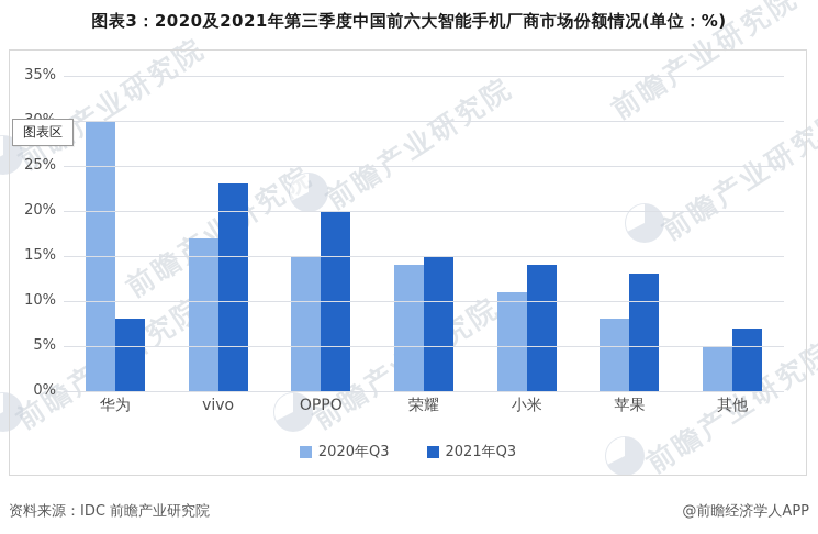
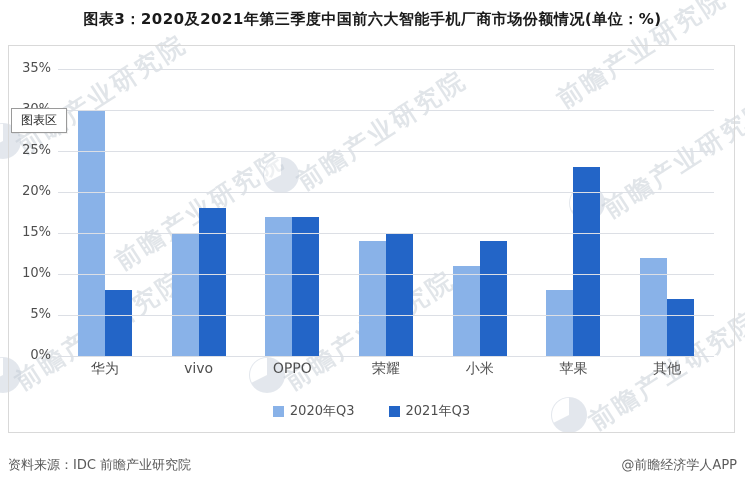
2020年Q3/vivo: 17% -> 15%
2021年Q3/vivo: 23% -> 18%
2020年Q3/OPPO: 15% -> 17%
2021年Q3/OPPO: 20% -> 17%
2021年Q3/苹果: 13% -> 23%
2020年Q3/其他: 5% -> 12%
